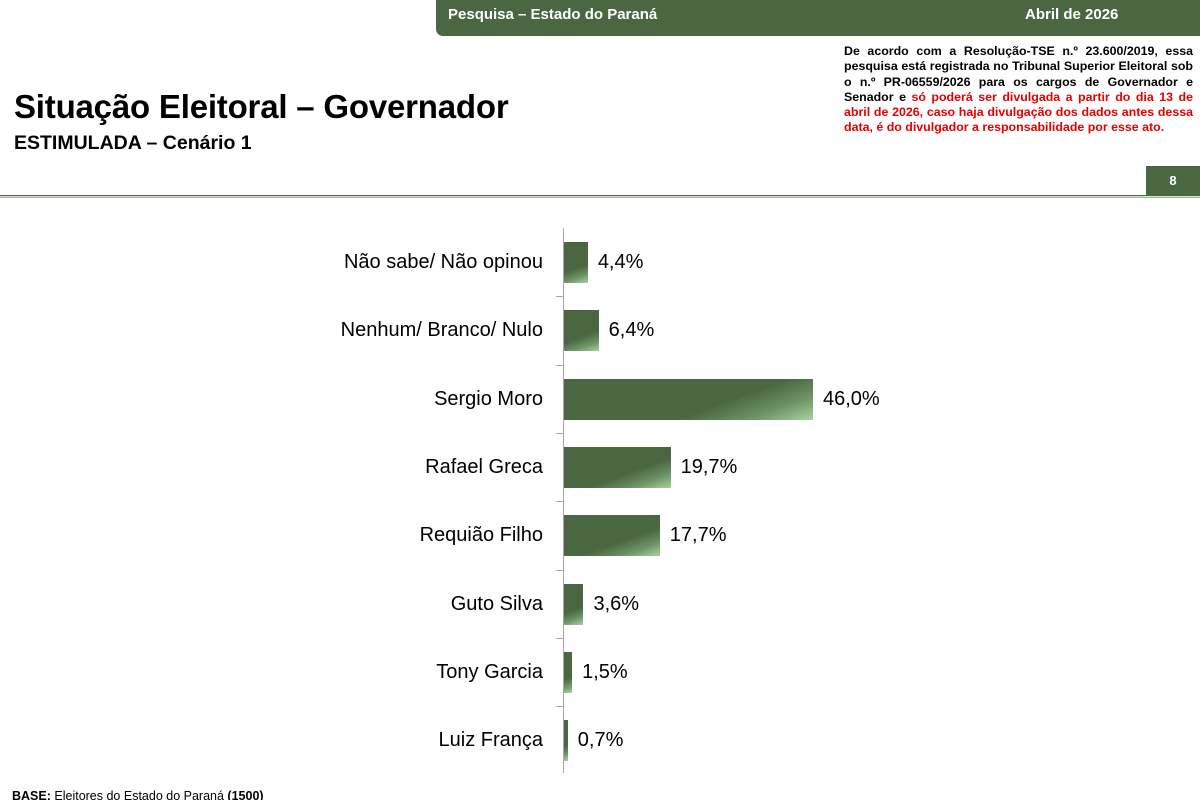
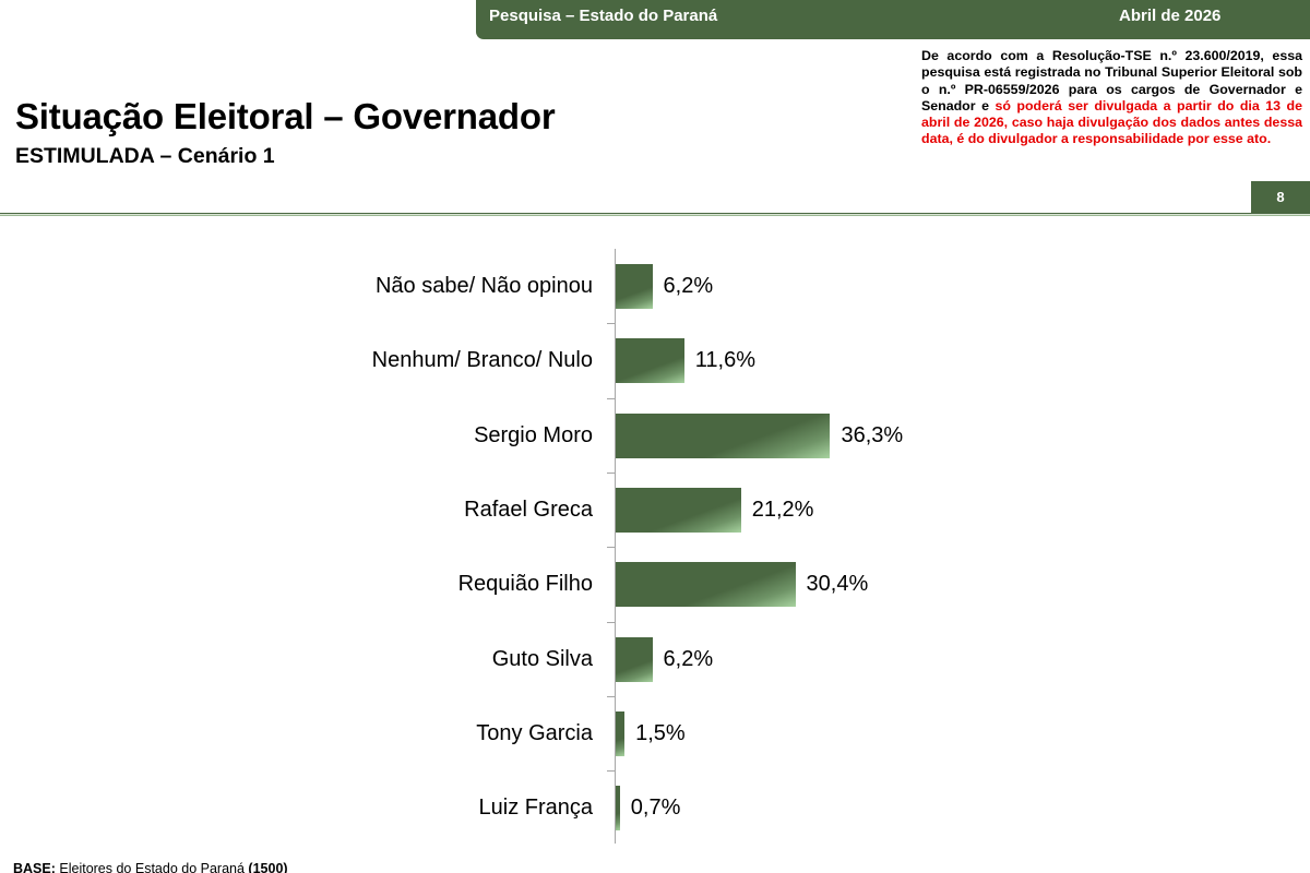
Não sabe/ Não opinou: 4,4% -> 6,2%
Nenhum/ Branco/ Nulo: 6,4% -> 11,6%
Sergio Moro: 46,0% -> 36,3%
Rafael Greca: 19,7% -> 21,2%
Requião Filho: 17,7% -> 30,4%
Guto Silva: 3,6% -> 6,2%
